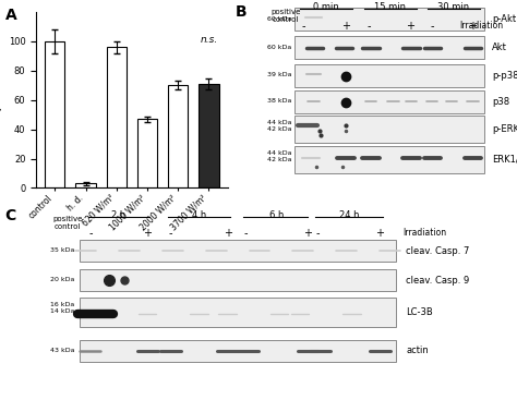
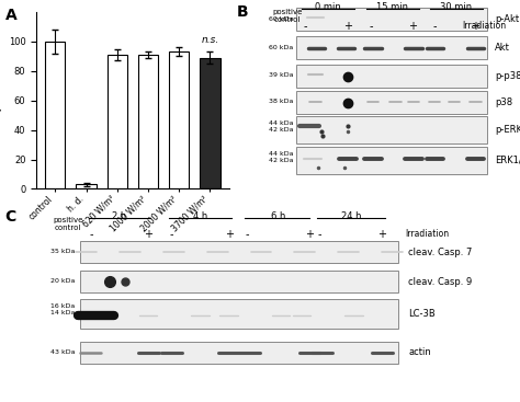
620 W/m²: 96 -> 91
1000 W/m²: 47 -> 91
2000 W/m²: 70 -> 93
3700 W/m²: 71 -> 89
